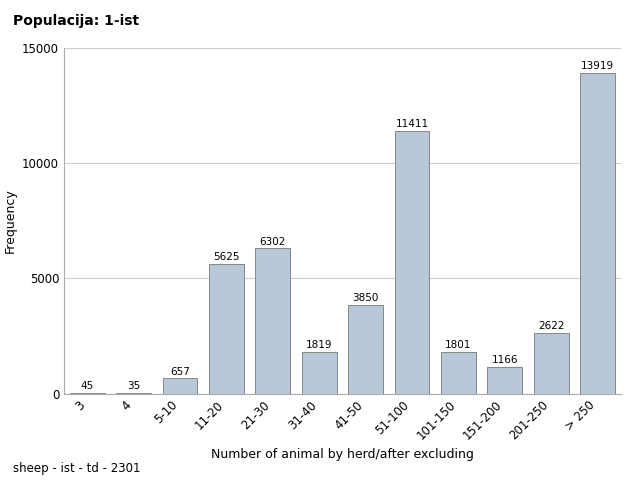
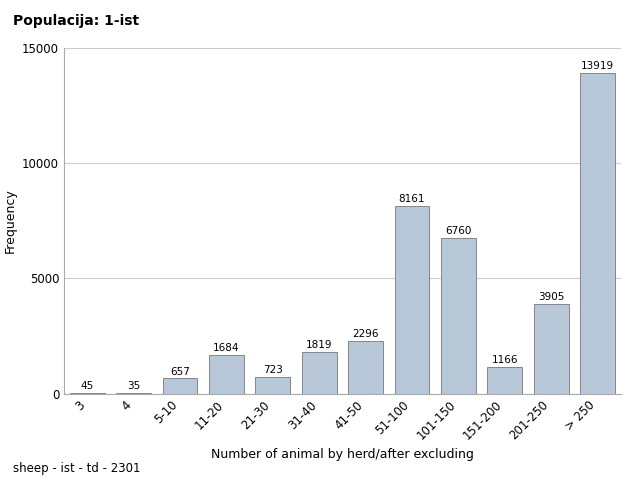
11-20: 5625 -> 1684
21-30: 6302 -> 723
41-50: 3850 -> 2296
51-100: 11411 -> 8161
101-150: 1801 -> 6760
201-250: 2622 -> 3905
